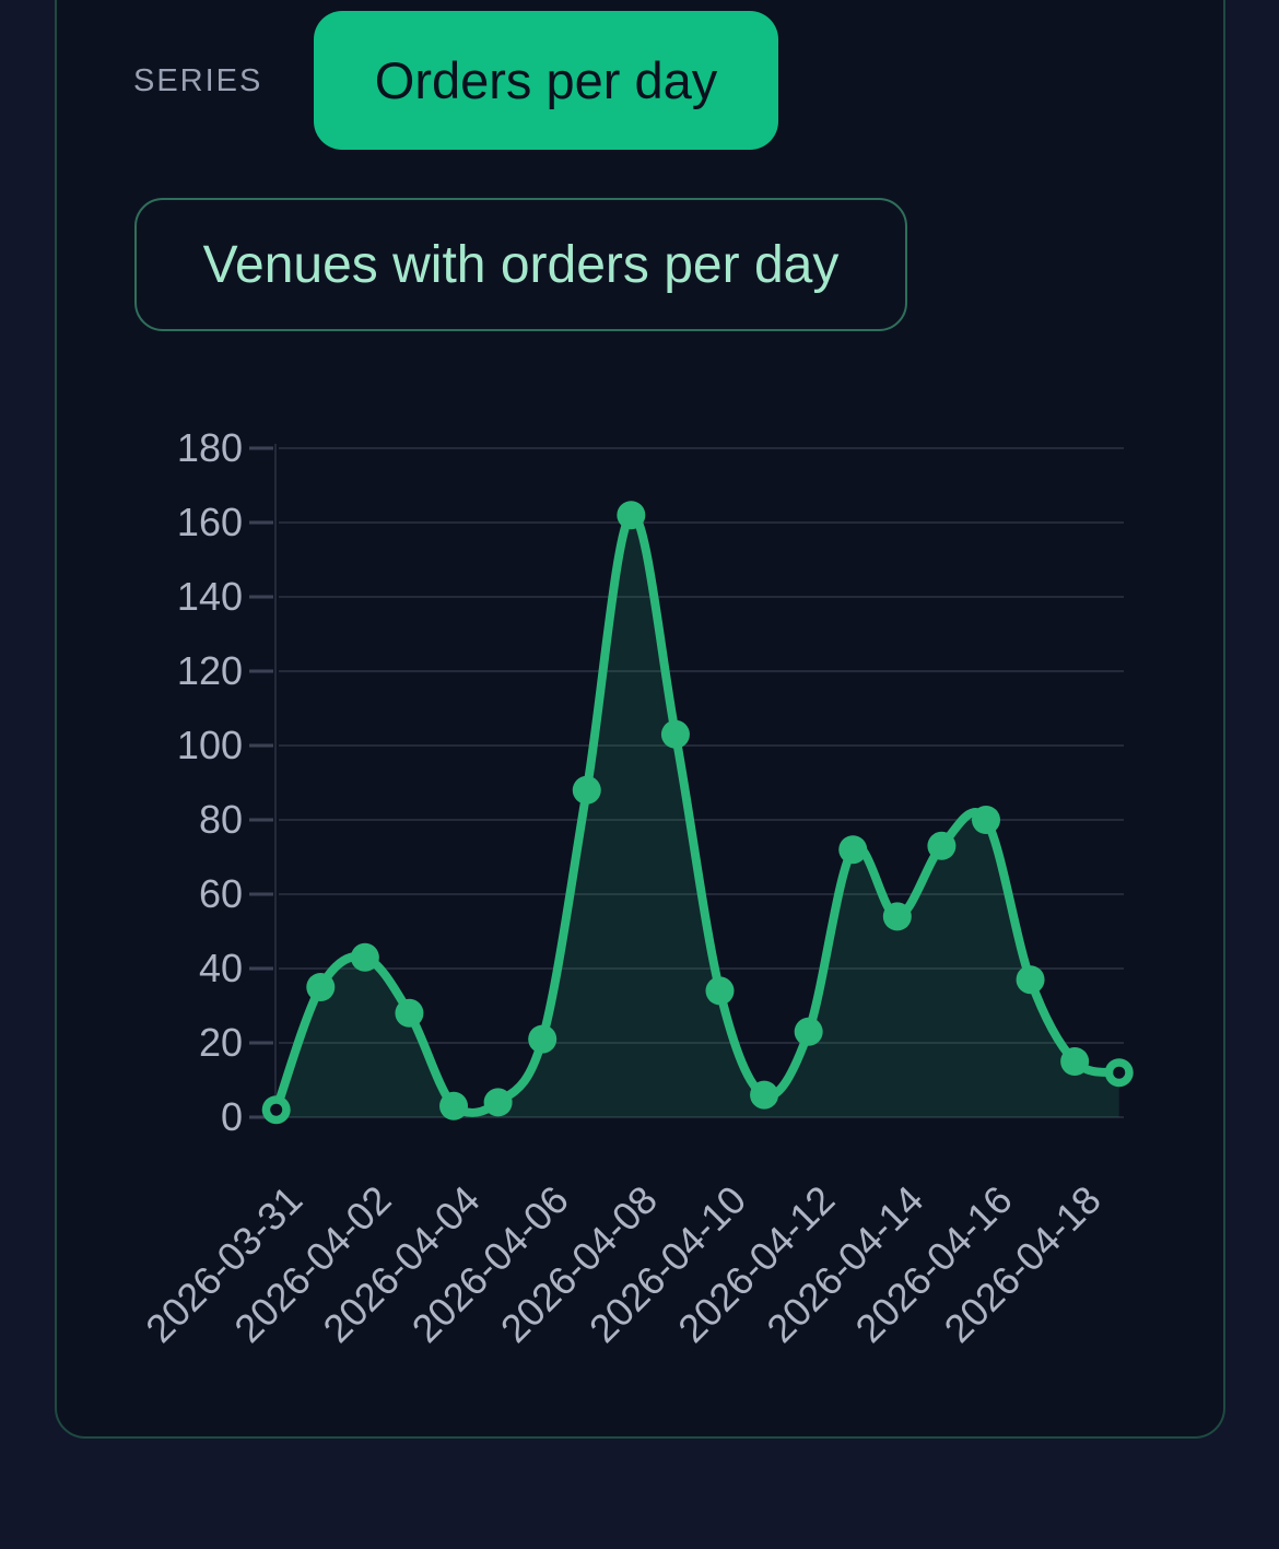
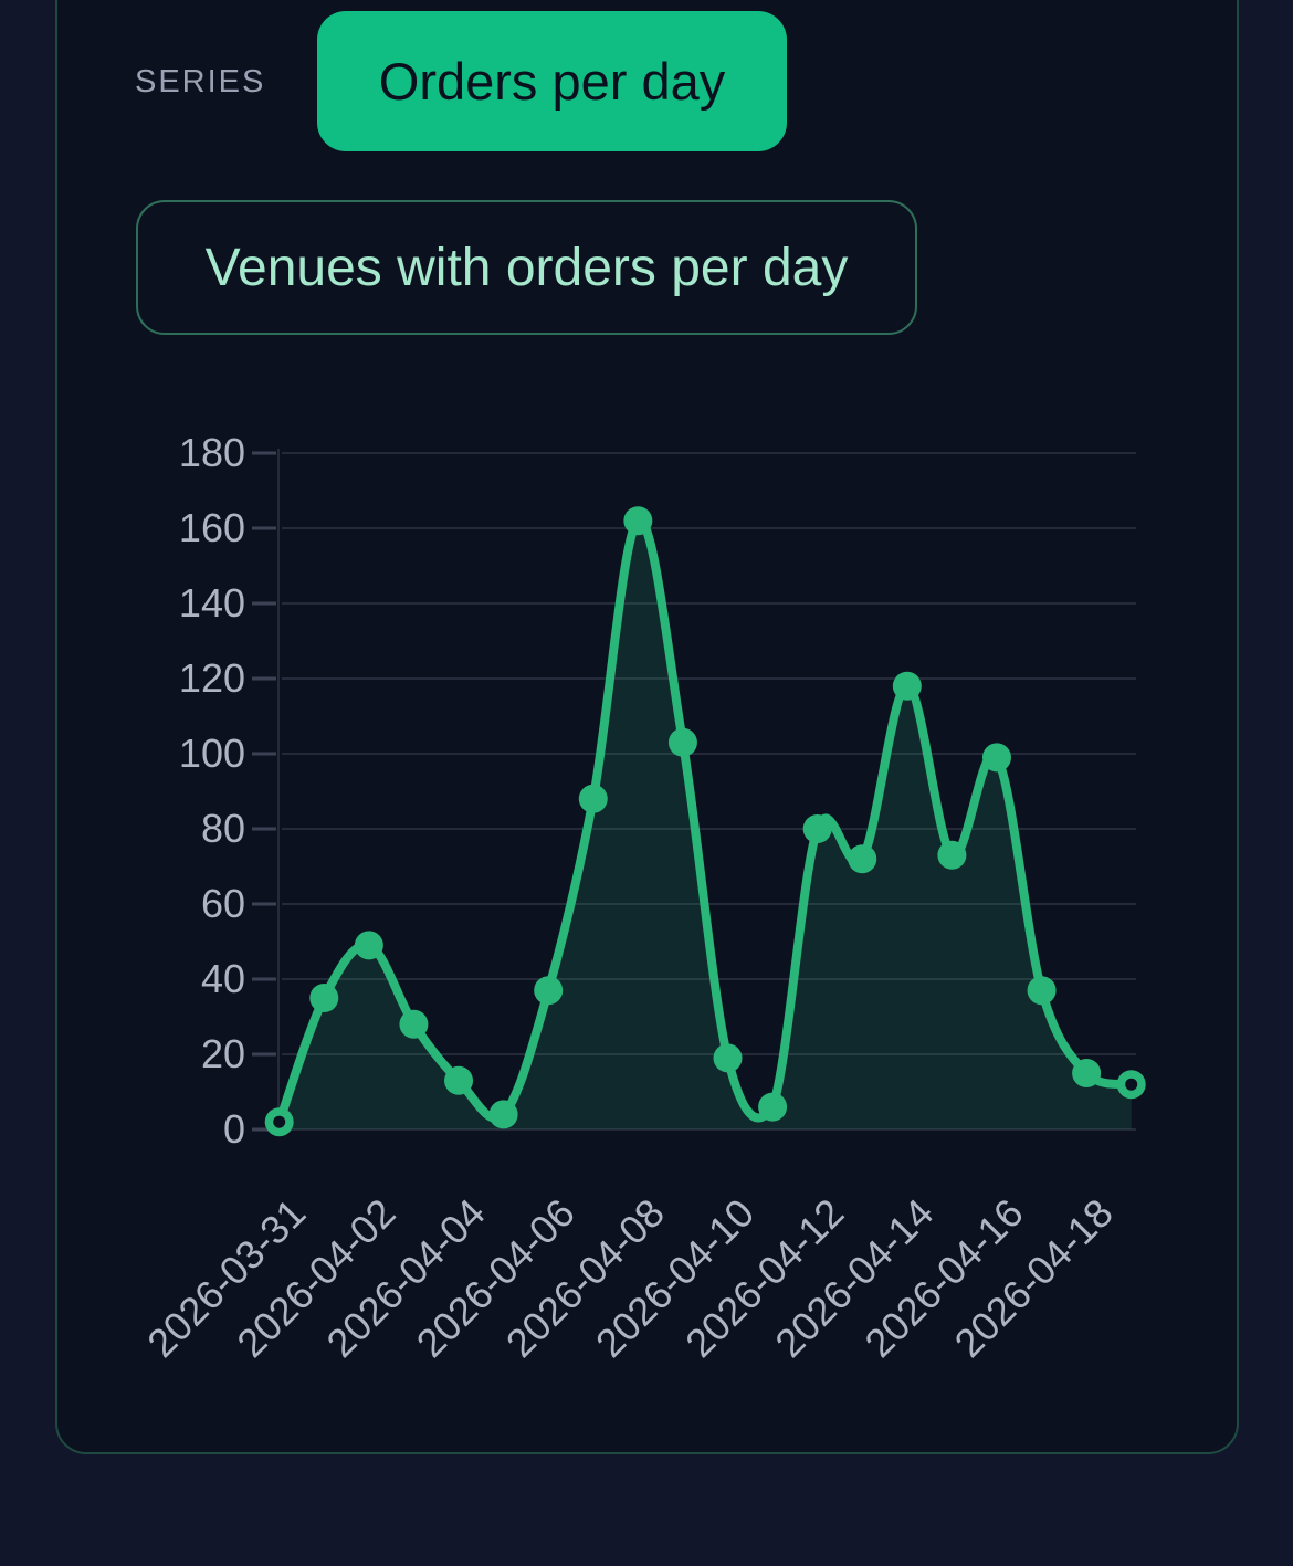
2026-04-02: 43 -> 49
2026-04-04: 3 -> 13
2026-04-06: 21 -> 37
2026-04-10: 34 -> 19
2026-04-12: 23 -> 80
2026-04-14: 54 -> 118
2026-04-16: 80 -> 99
